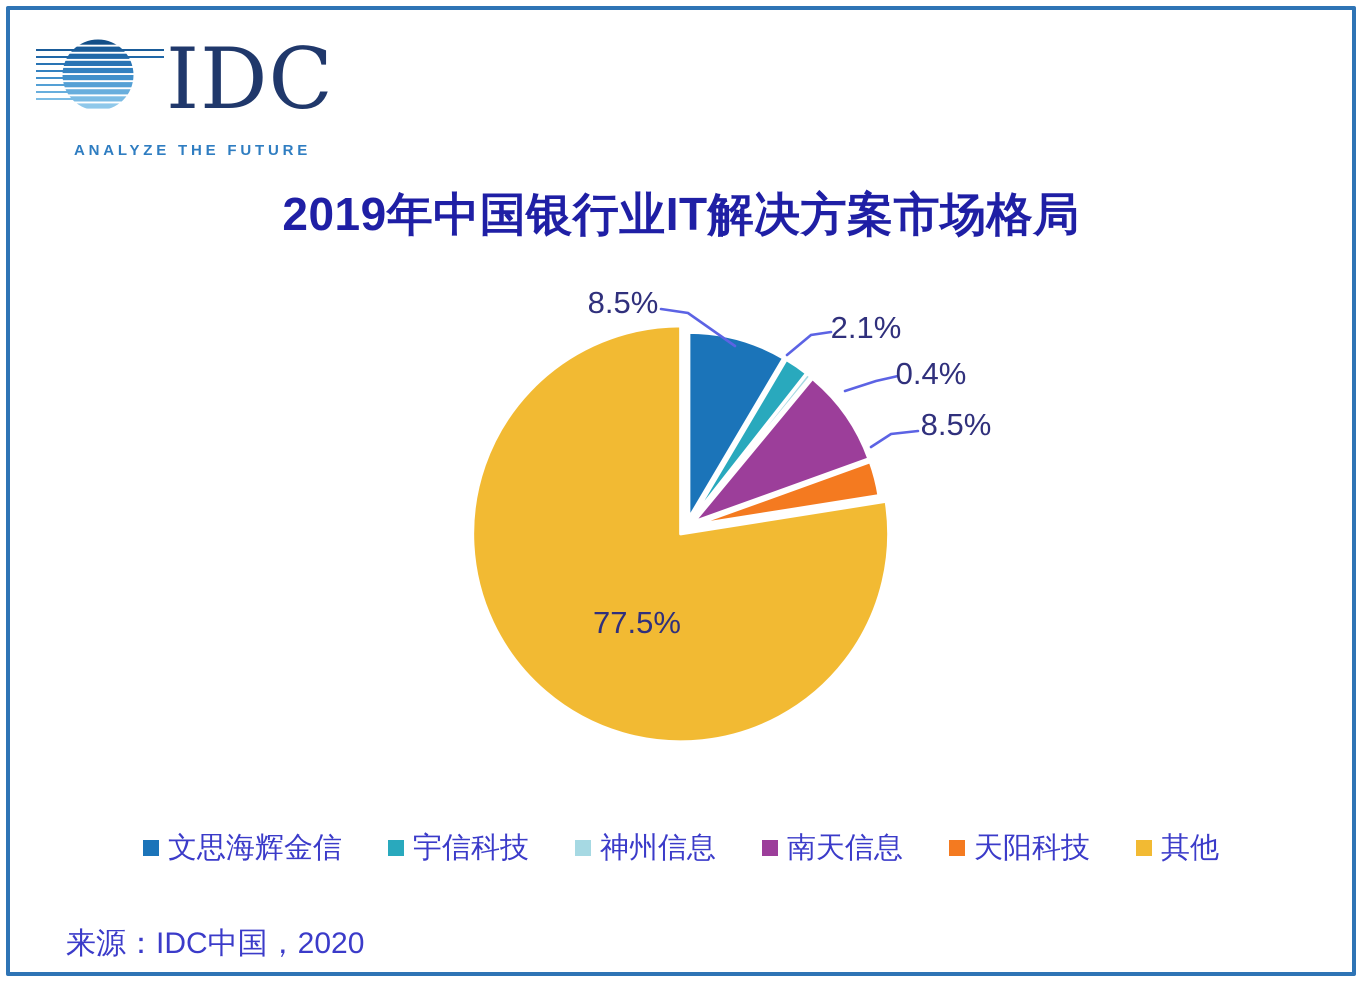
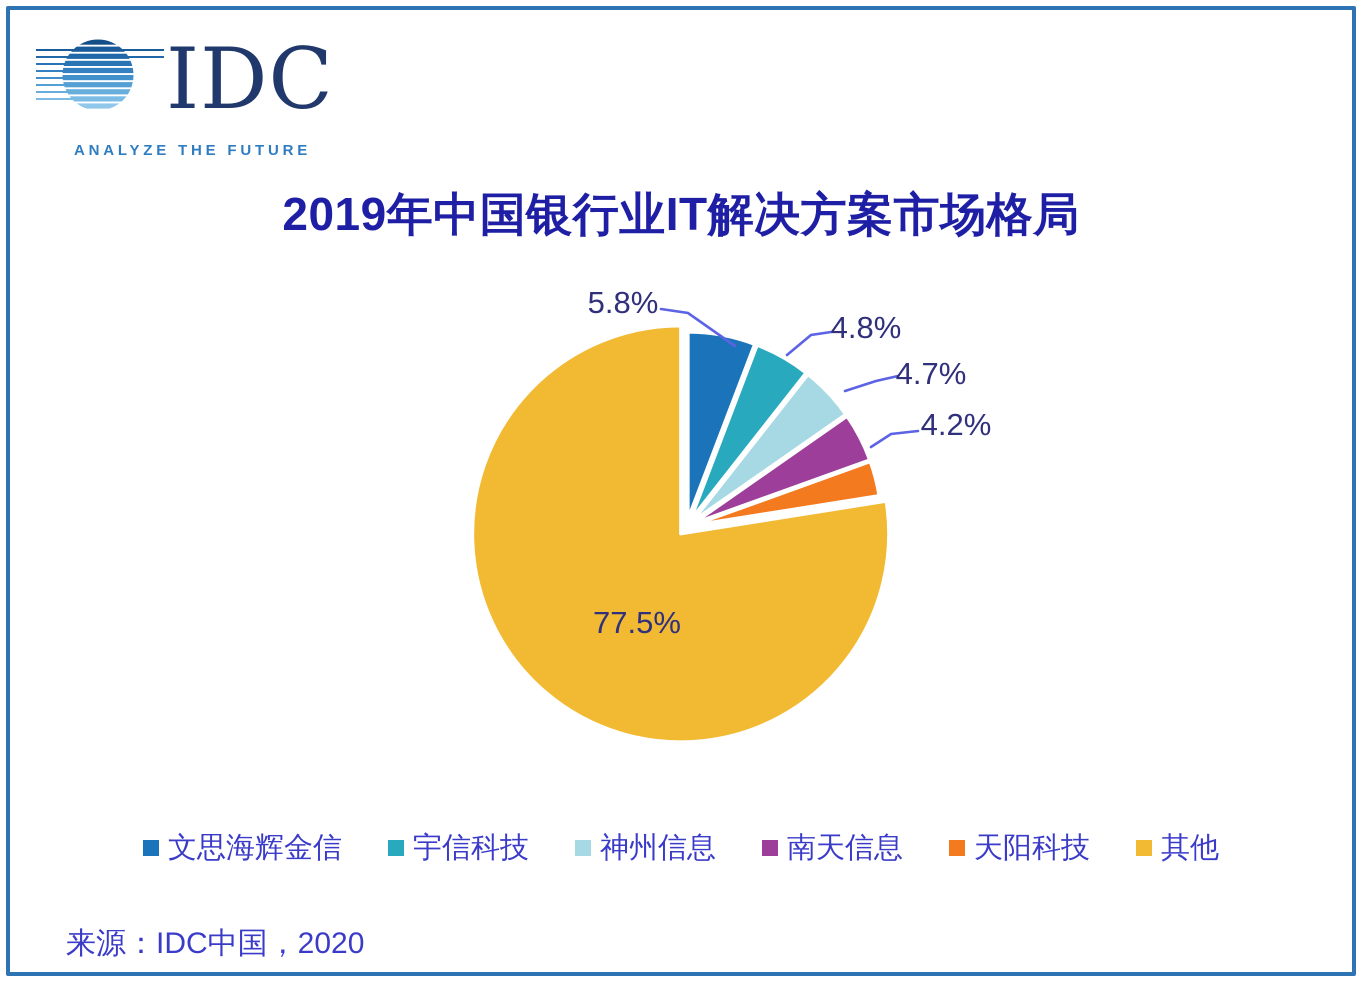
文思海辉金信: 8.5% -> 5.8%
宇信科技: 2.1% -> 4.8%
神州信息: 0.4% -> 4.7%
南天信息: 8.5% -> 4.2%
